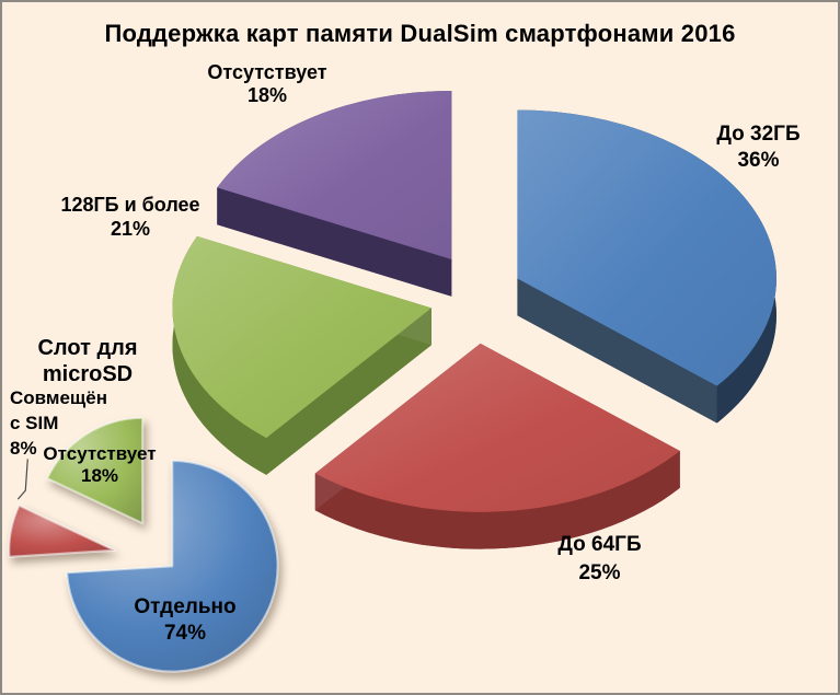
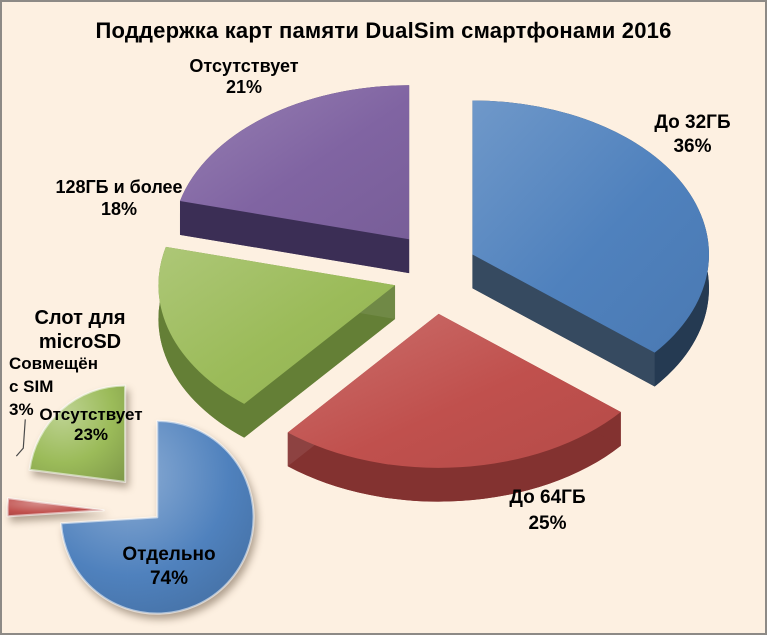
Поддержка карт памяти DualSim смартфонами 2016/128ГБ и более: 21% -> 18%
Поддержка карт памяти DualSim смартфонами 2016/Отсутствует: 18% -> 21%
Слот для microSD/Совмещён с SIM: 8% -> 3%
Слот для microSD/Отсутствует: 18% -> 23%
